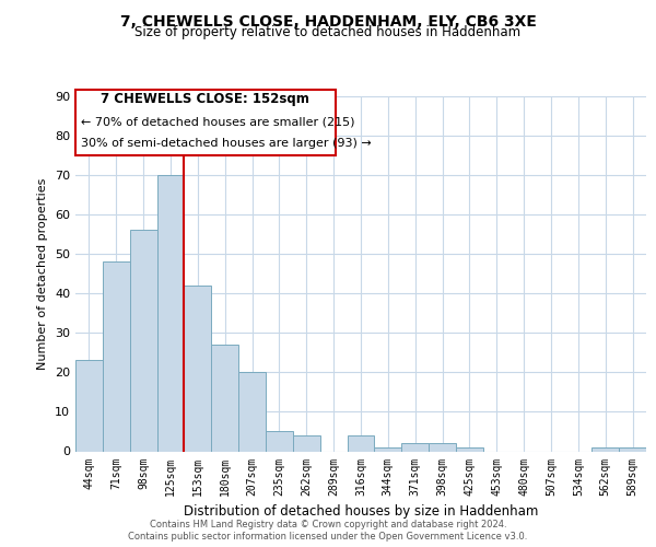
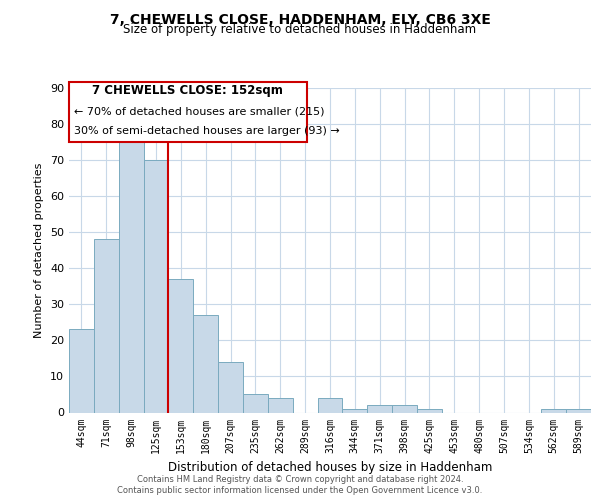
98sqm: 56 -> 75
153sqm: 42 -> 37
207sqm: 20 -> 14
